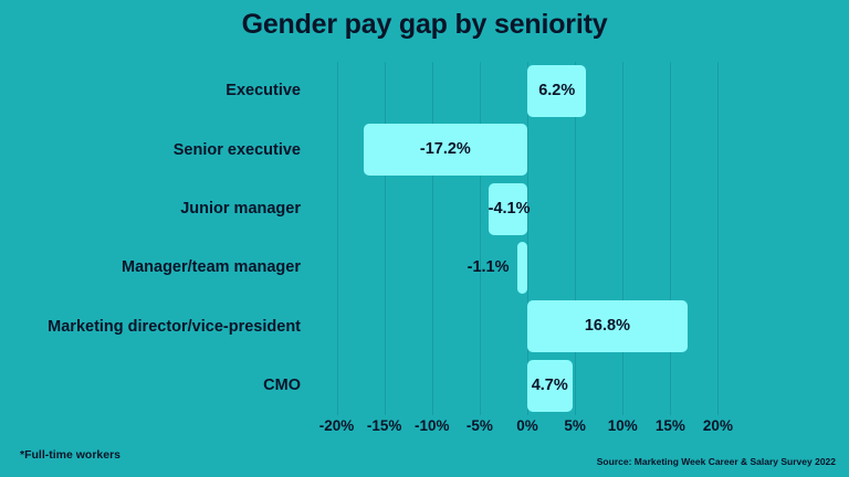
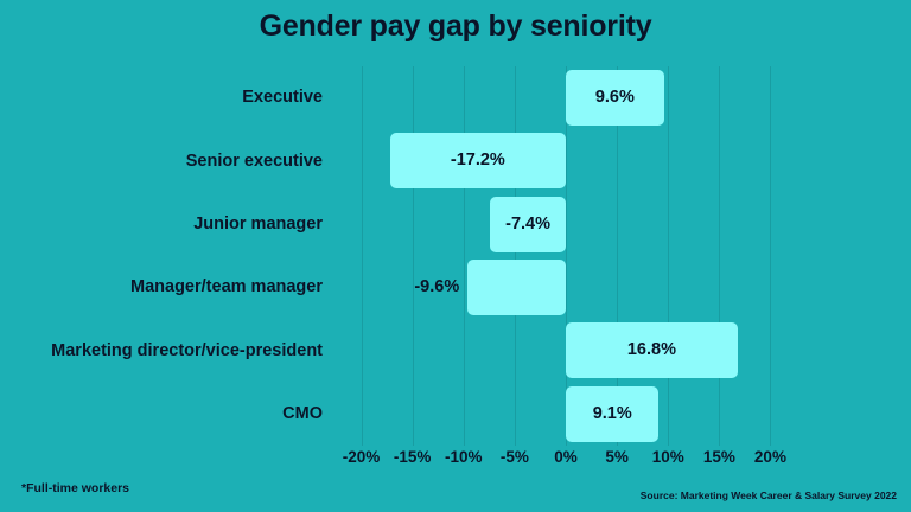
Executive: 6.2% -> 9.6%
Junior manager: -4.1% -> -7.4%
Manager/team manager: -1.1% -> -9.6%
CMO: 4.7% -> 9.1%
